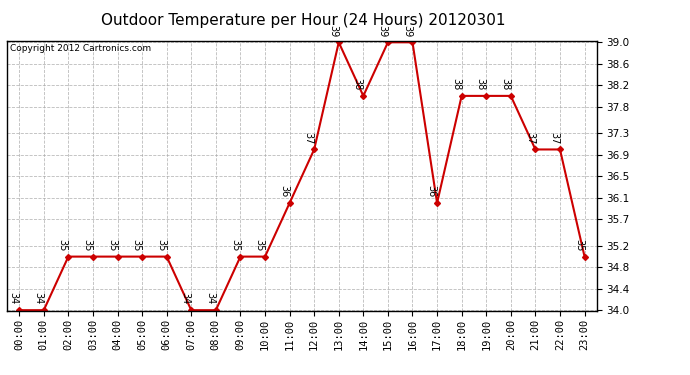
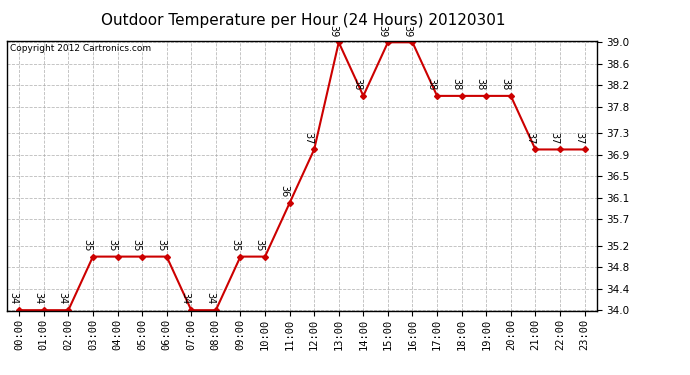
02:00: 35 -> 34
17:00: 36 -> 38
23:00: 35 -> 37
